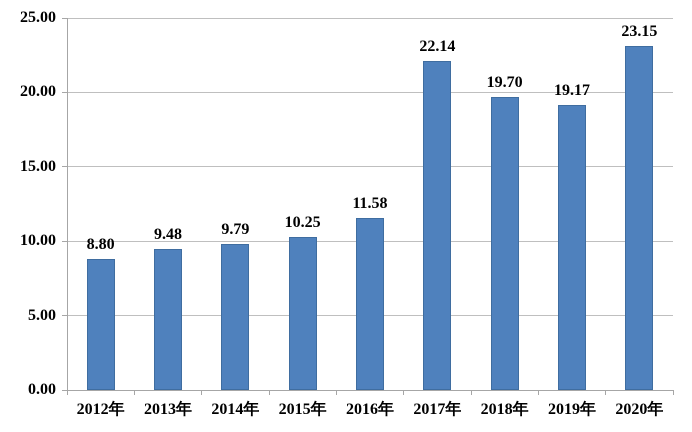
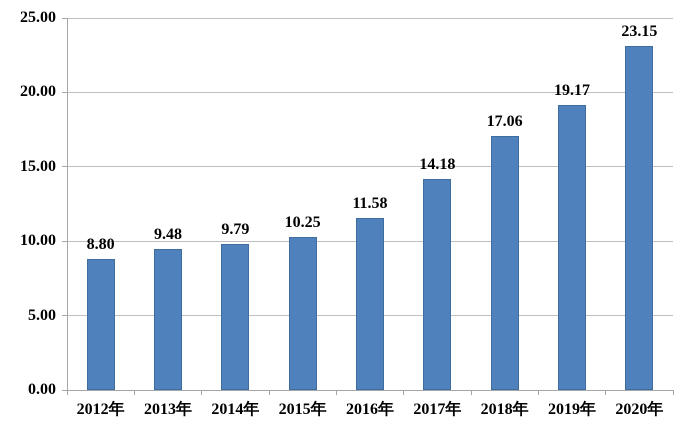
2017年: 22.14 -> 14.18
2018年: 19.70 -> 17.06
